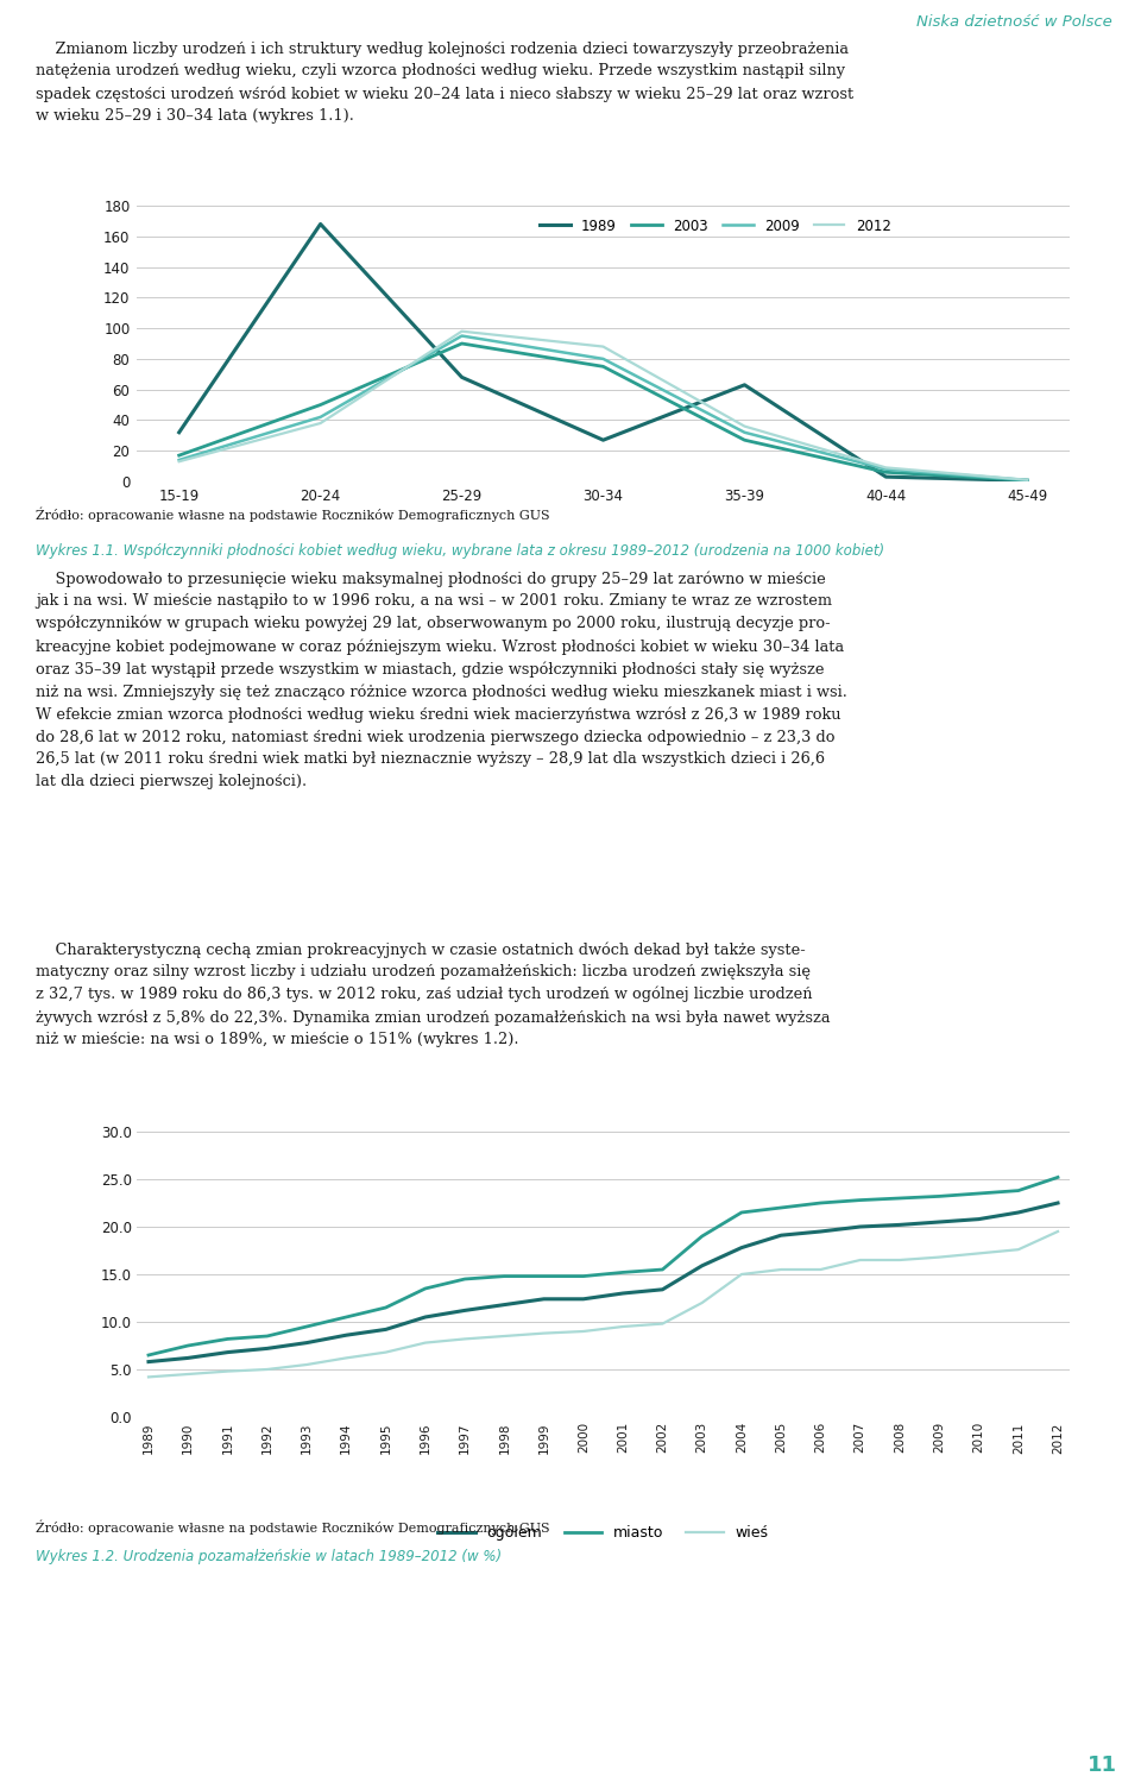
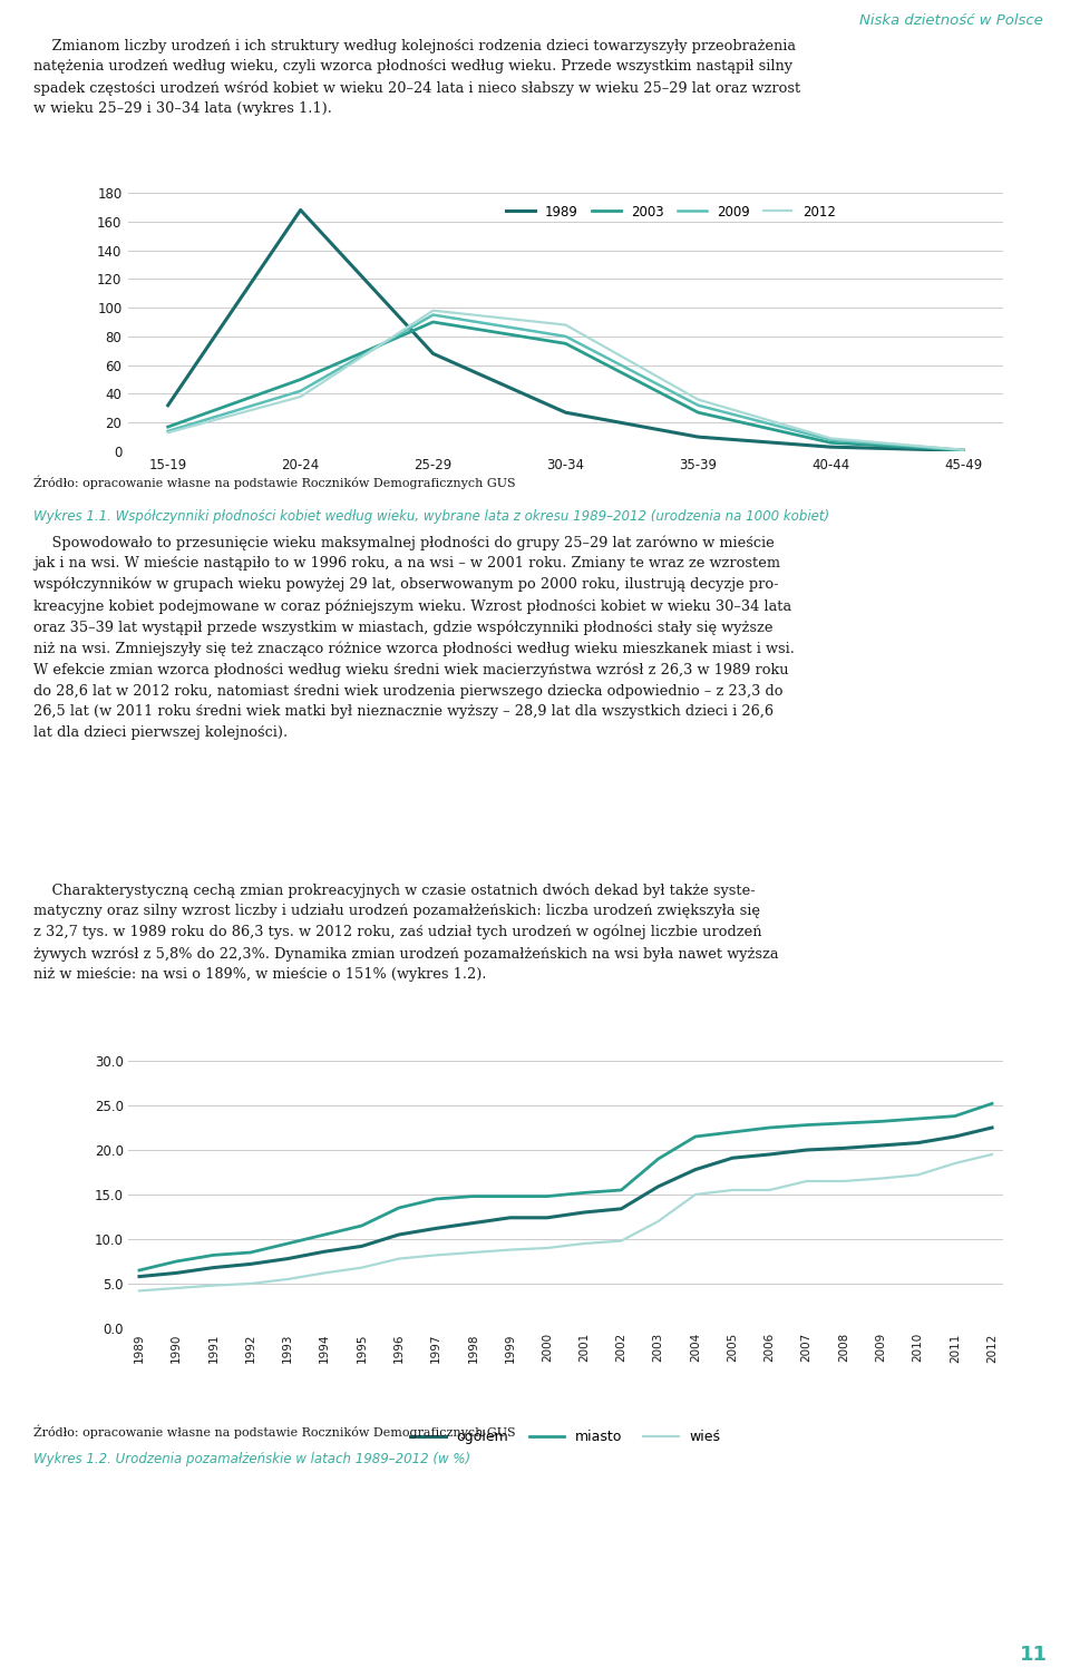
1989/35-39: 63 -> 10
wieś/2011: 17.6 -> 18.5
